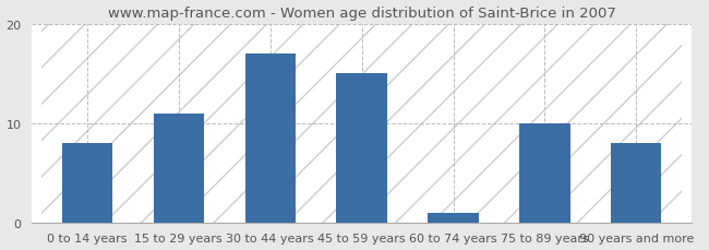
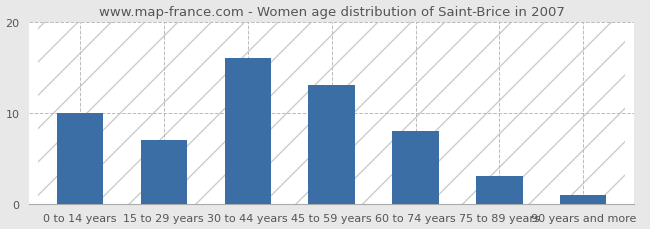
0 to 14 years: 8 -> 10
15 to 29 years: 11 -> 7
30 to 44 years: 17 -> 16
45 to 59 years: 15 -> 13
60 to 74 years: 1 -> 8
75 to 89 years: 10 -> 3
90 years and more: 8 -> 1
